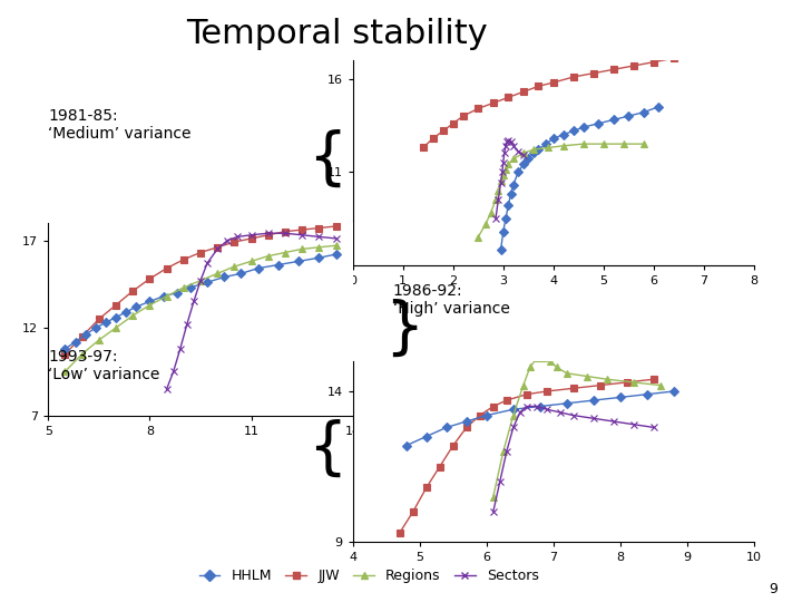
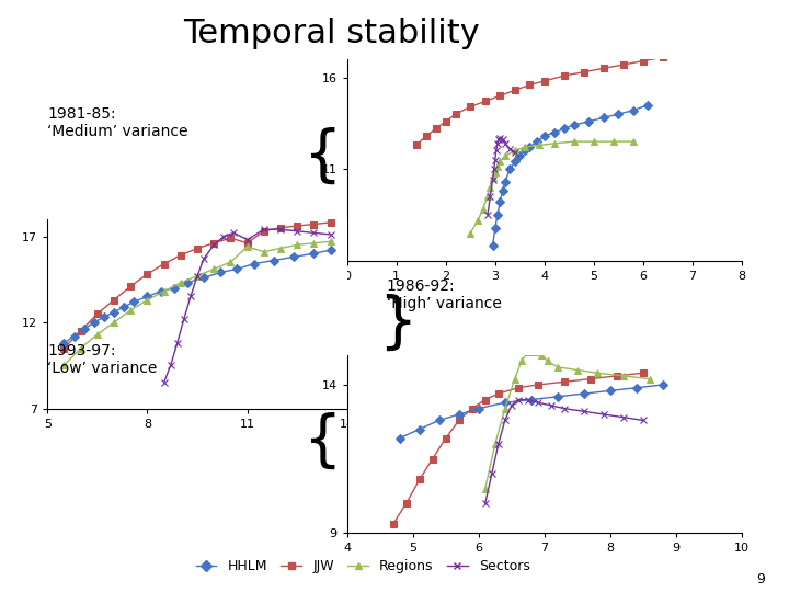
JJW/11: 17.1 -> 16.6
Regions/11: 15.8 -> 16.4
Sectors/11: 17.3 -> 16.8
